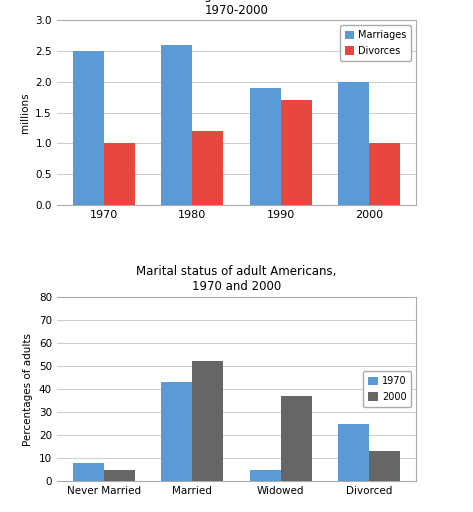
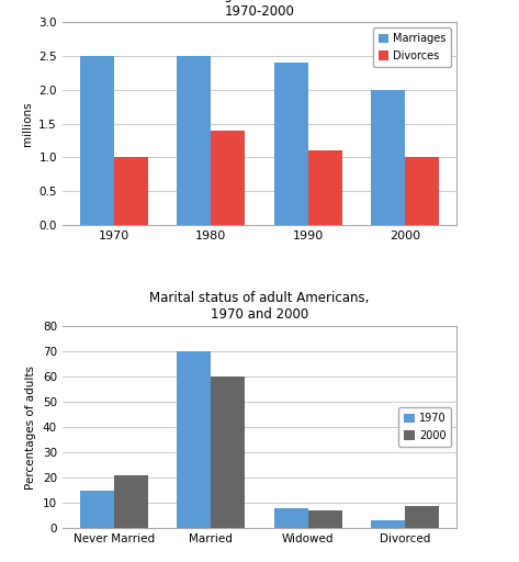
Marriages/1980: 2.6 -> 2.5
Divorces/1980: 1.2 -> 1.4
Marriages/1990: 1.9 -> 2.4
Divorces/1990: 1.7 -> 1.1
Marital status of adult Americans, 1970 and 2000/1970/Never Married: 8 -> 15
Marital status of adult Americans, 1970 and 2000/2000/Never Married: 5 -> 21
Marital status of adult Americans, 1970 and 2000/1970/Married: 43 -> 70
Marital status of adult Americans, 1970 and 2000/2000/Married: 52 -> 60
Marital status of adult Americans, 1970 and 2000/1970/Widowed: 5 -> 8
Marital status of adult Americans, 1970 and 2000/2000/Widowed: 37 -> 7
Marital status of adult Americans, 1970 and 2000/1970/Divorced: 25 -> 3
Marital status of adult Americans, 1970 and 2000/2000/Divorced: 13 -> 9
